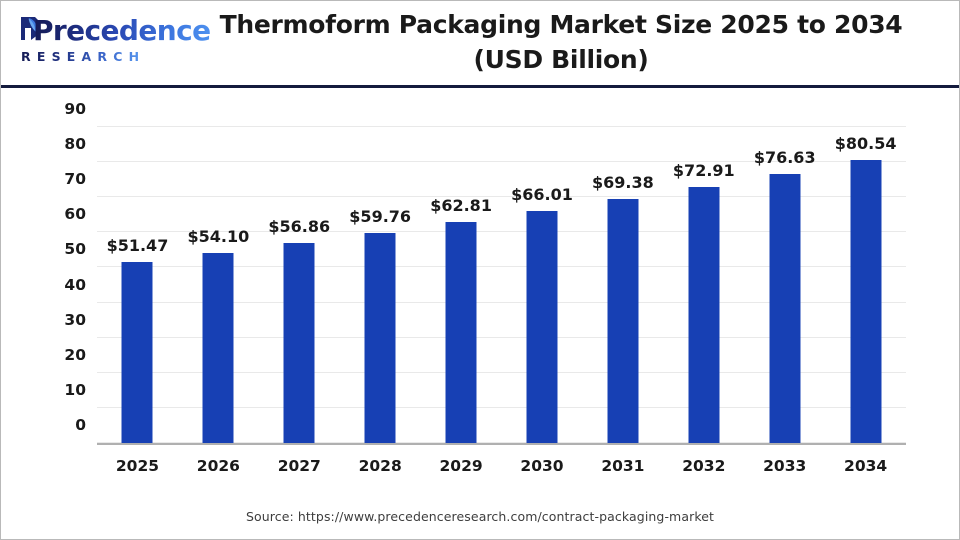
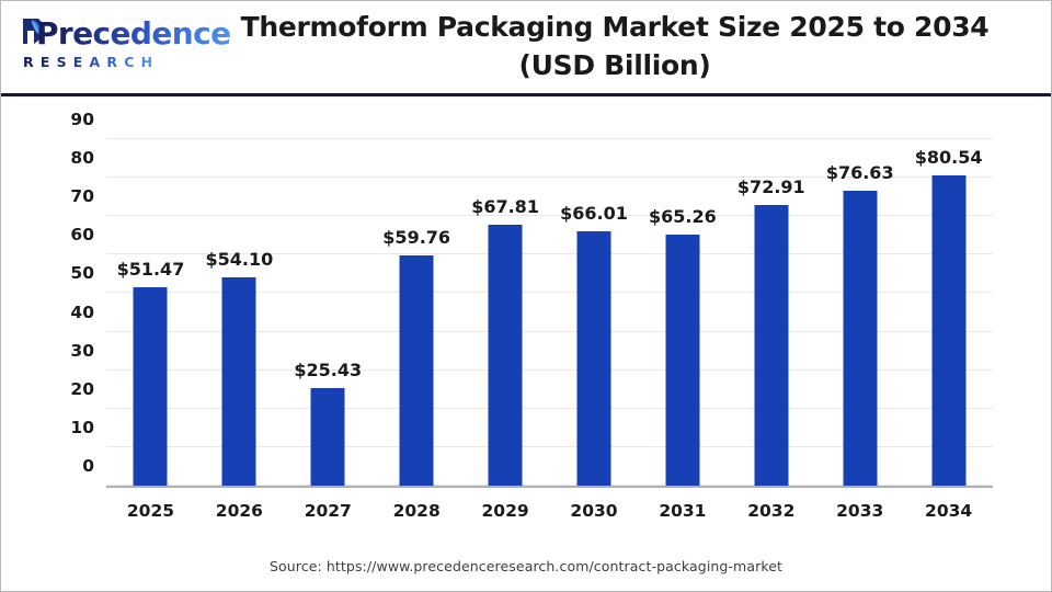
2027: $56.86 -> $25.43
2029: $62.81 -> $67.81
2031: $69.38 -> $65.26
